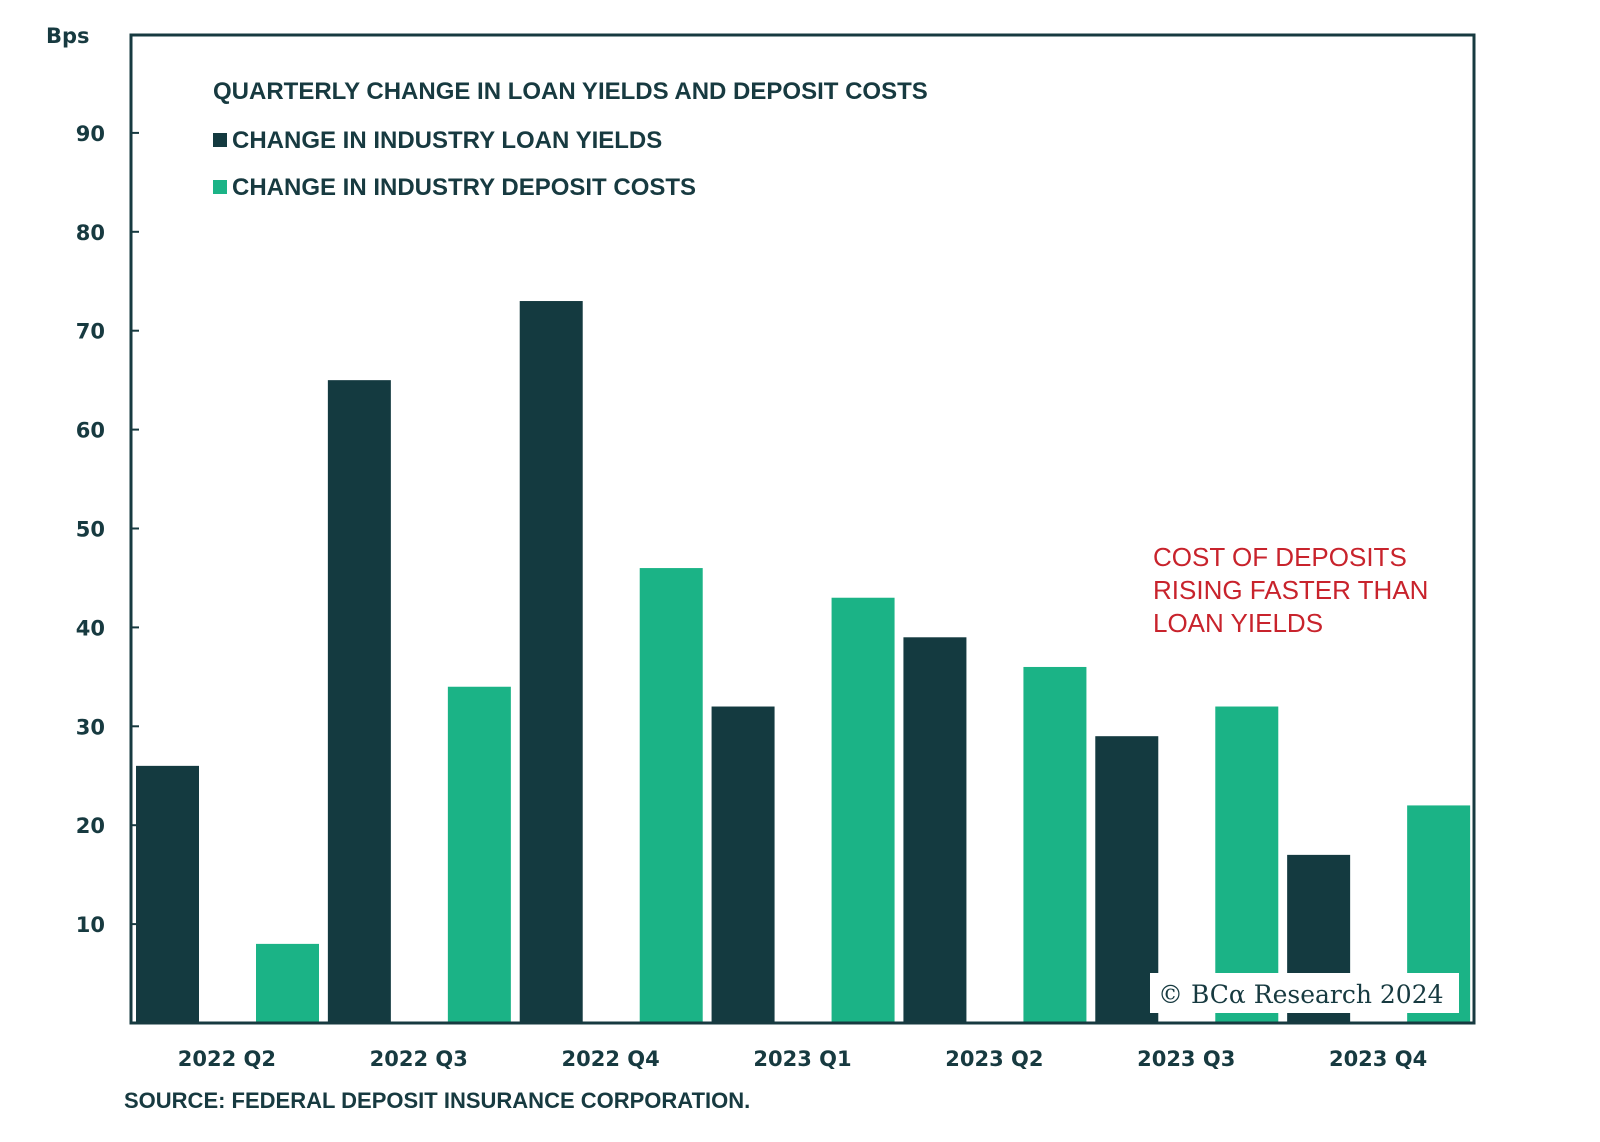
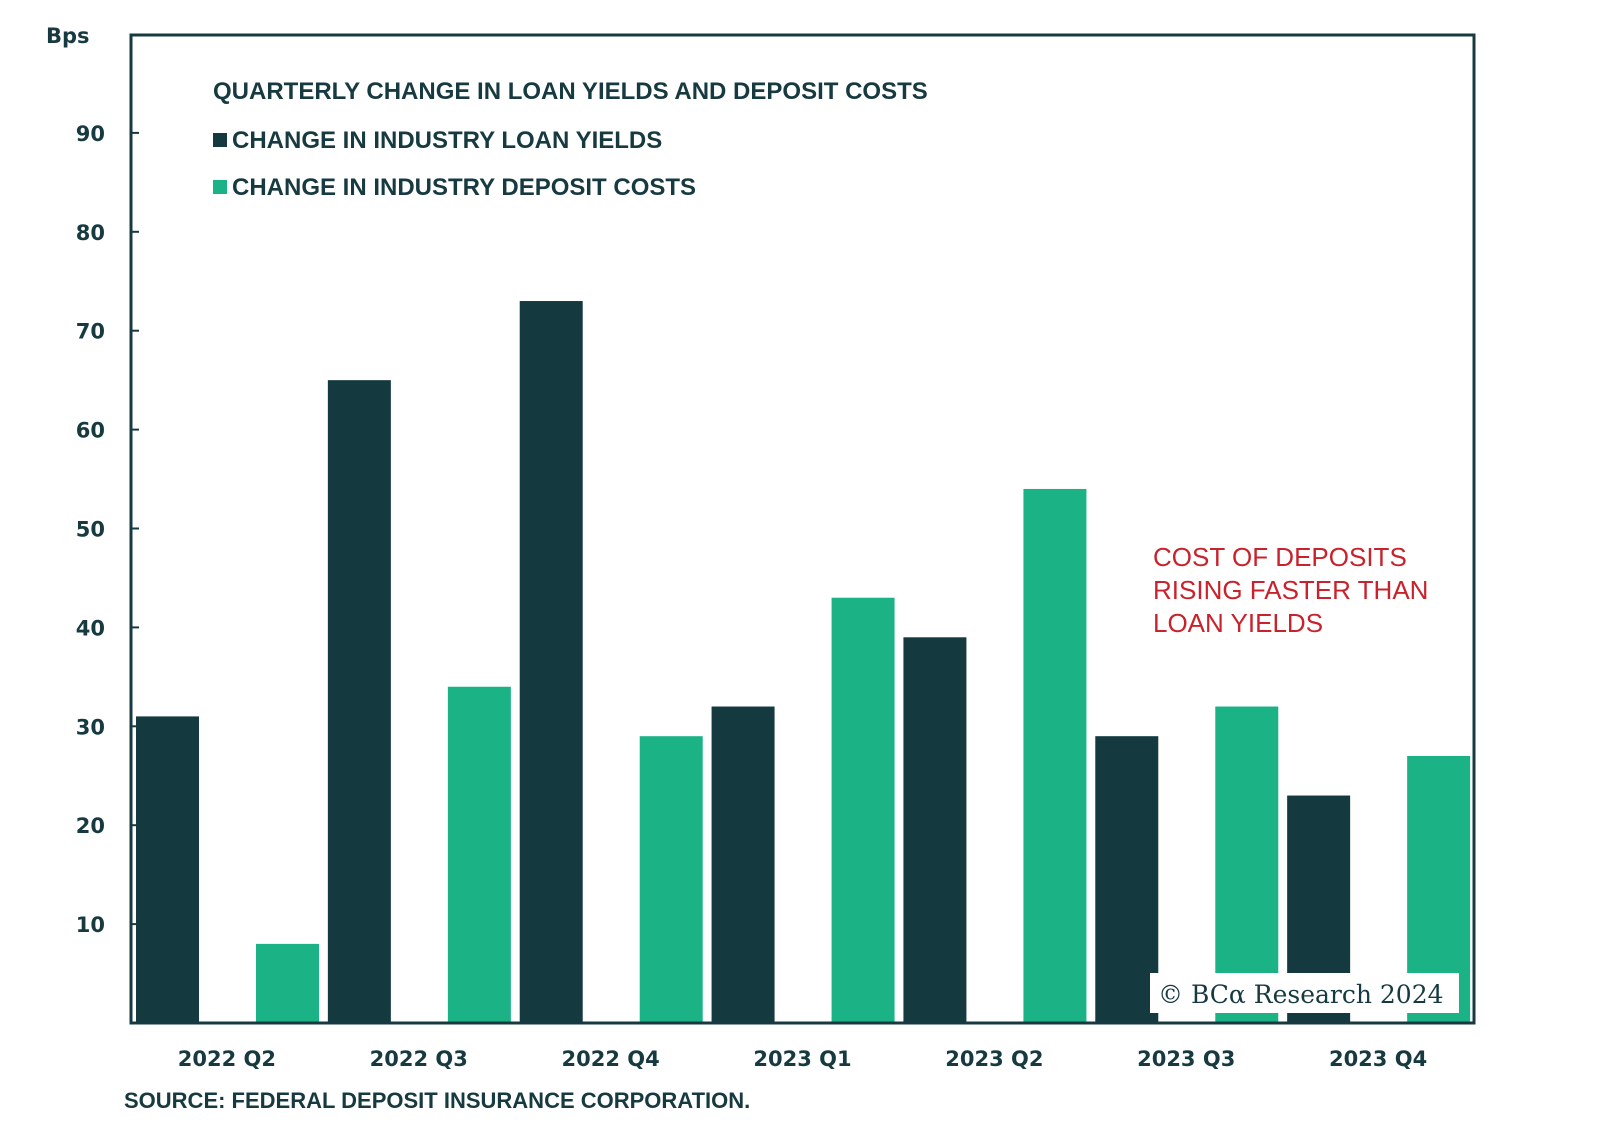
CHANGE IN INDUSTRY LOAN YIELDS/2022 Q2: 26 -> 31
CHANGE IN INDUSTRY DEPOSIT COSTS/2022 Q4: 46 -> 29
CHANGE IN INDUSTRY DEPOSIT COSTS/2023 Q2: 36 -> 54
CHANGE IN INDUSTRY LOAN YIELDS/2023 Q4: 17 -> 23
CHANGE IN INDUSTRY DEPOSIT COSTS/2023 Q4: 22 -> 27
